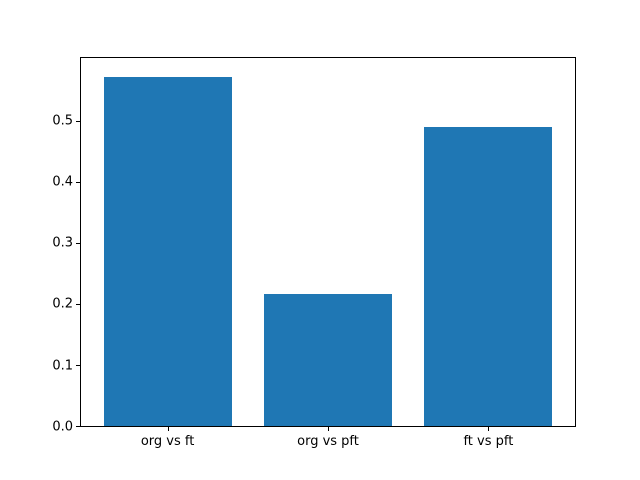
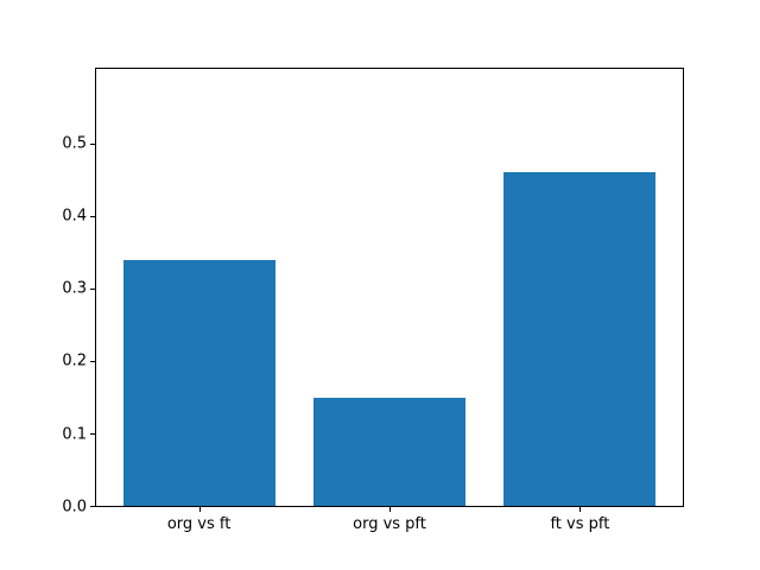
org vs ft: 0.57 -> 0.34
org vs pft: 0.22 -> 0.15
ft vs pft: 0.49 -> 0.46
